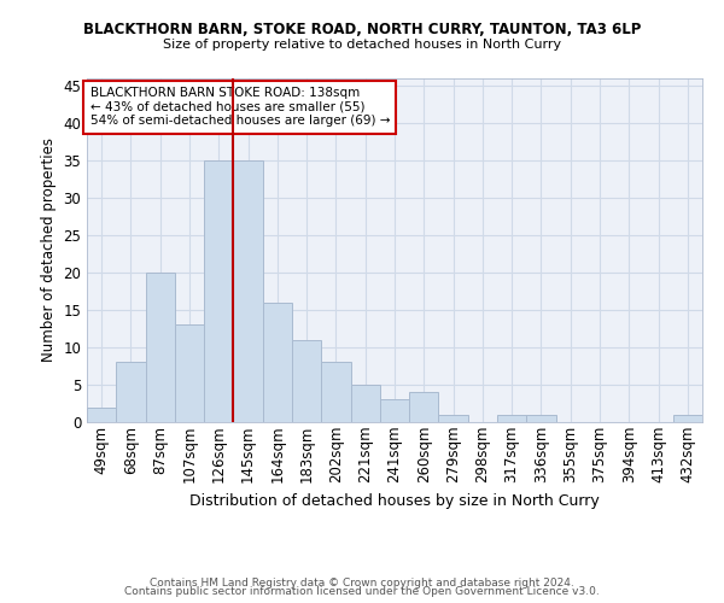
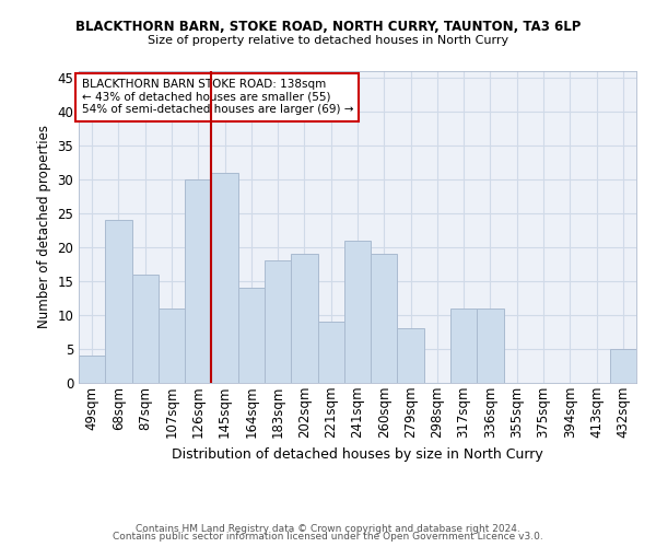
49sqm: 2 -> 4
68sqm: 8 -> 24
87sqm: 20 -> 16
107sqm: 13 -> 11
126sqm: 35 -> 30
145sqm: 35 -> 31
164sqm: 16 -> 14
183sqm: 11 -> 18
202sqm: 8 -> 19
221sqm: 5 -> 9
241sqm: 3 -> 21
260sqm: 4 -> 19
279sqm: 1 -> 8
317sqm: 1 -> 11
336sqm: 1 -> 11
432sqm: 1 -> 5
